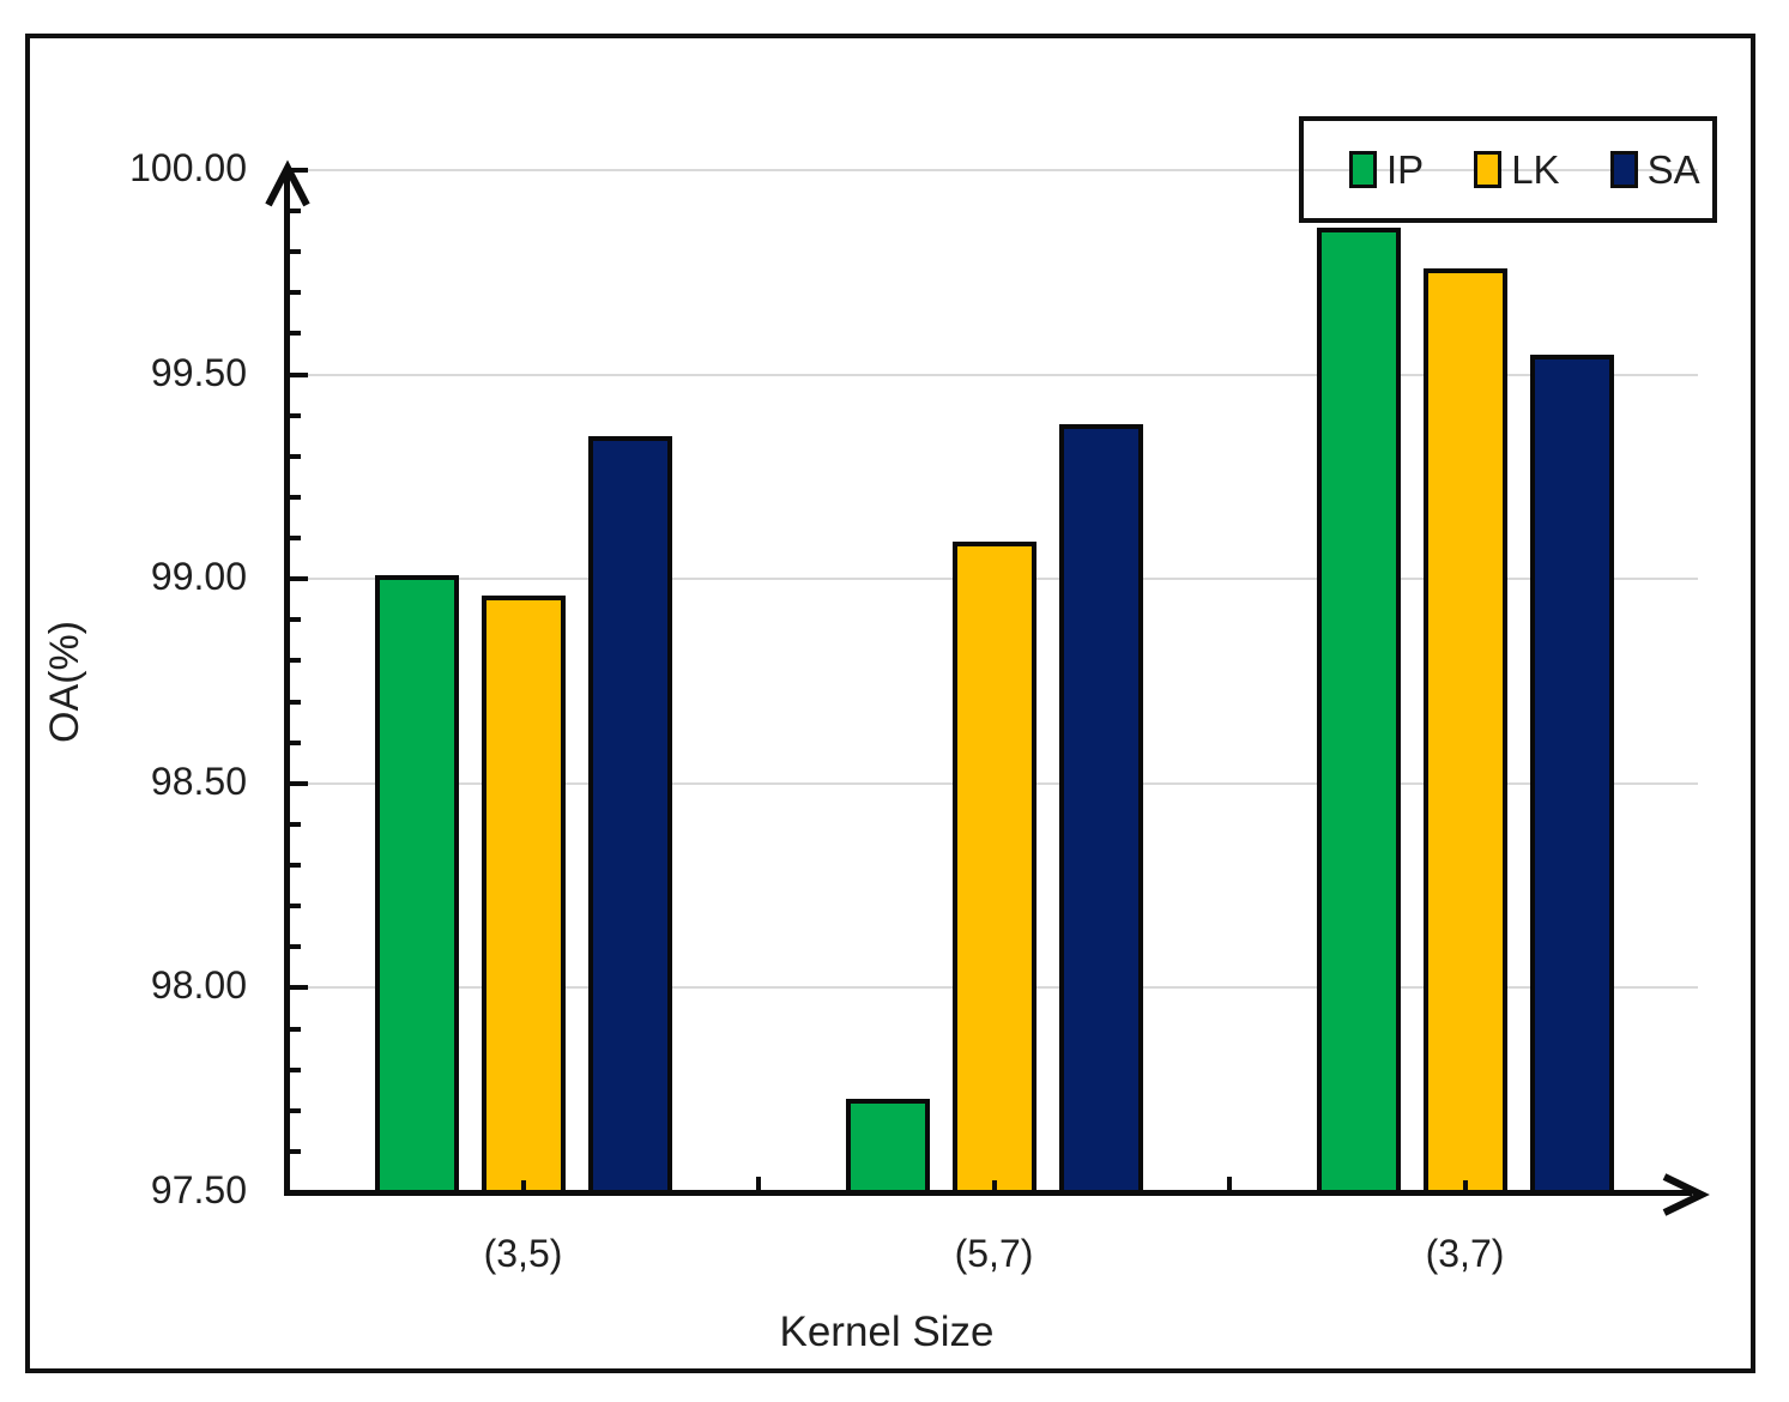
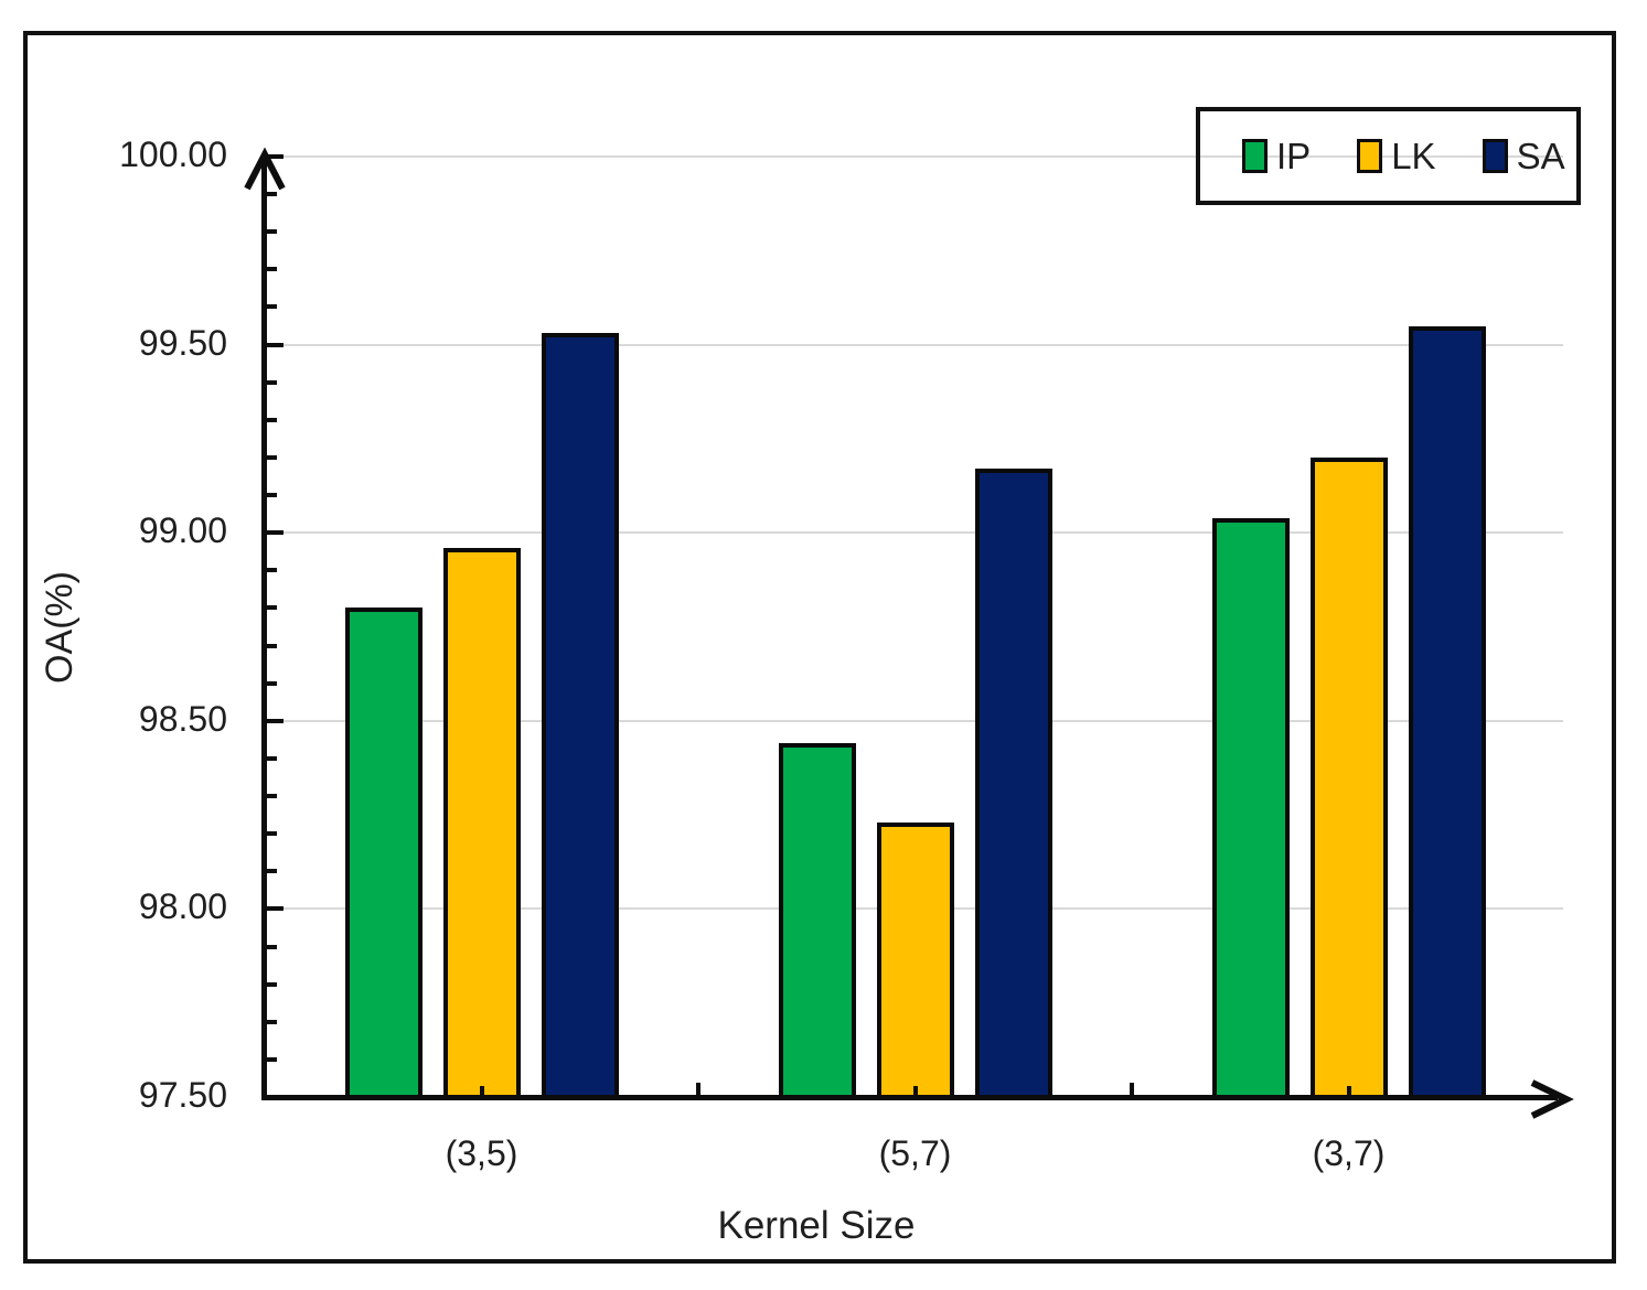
IP/(3,5): 99.01 -> 98.80
SA/(3,5): 99.35 -> 99.53
IP/(5,7): 97.73 -> 98.44
LK/(5,7): 99.09 -> 98.23
SA/(5,7): 99.38 -> 99.17
IP/(3,7): 99.86 -> 99.04
LK/(3,7): 99.76 -> 99.20
